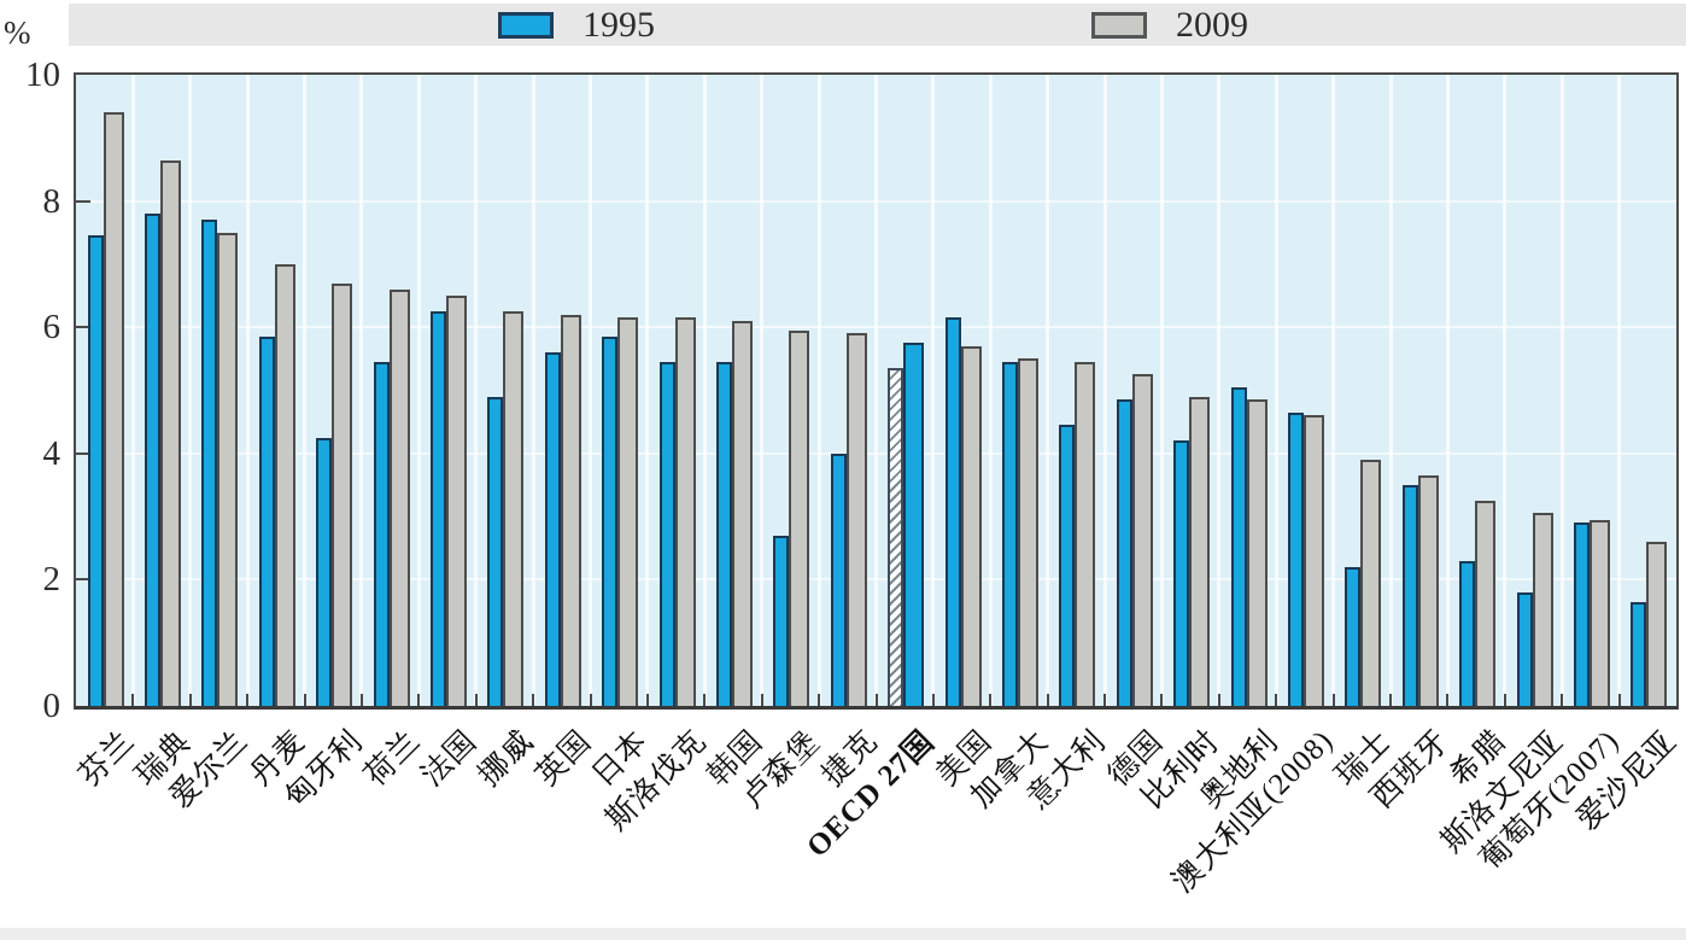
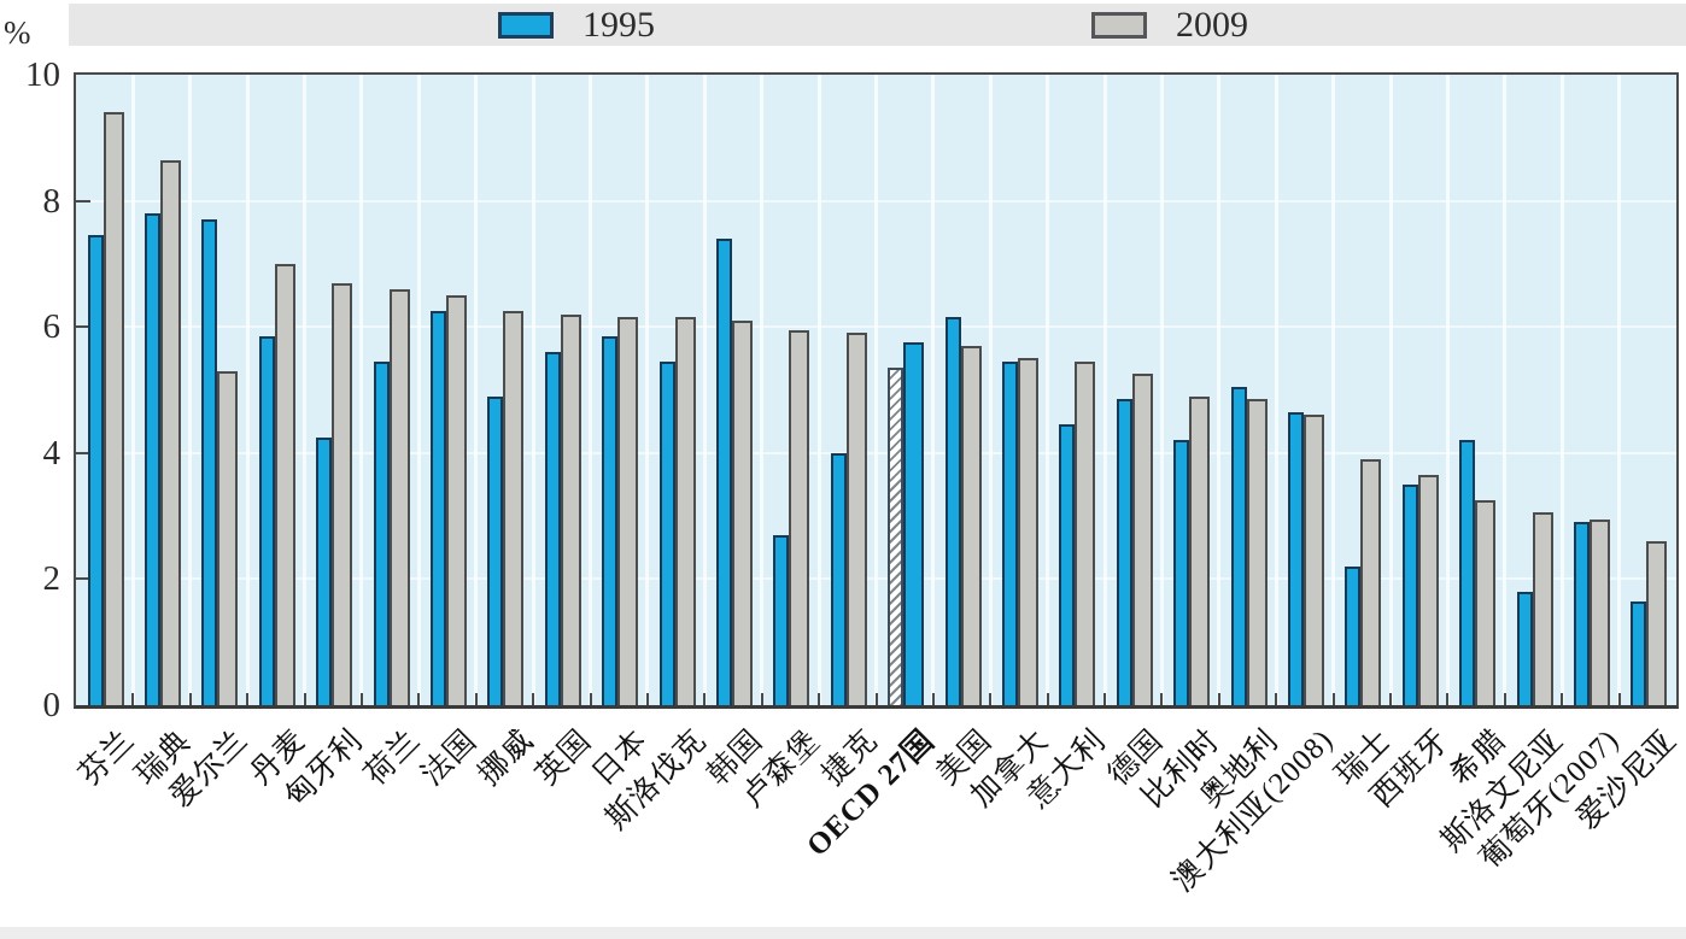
2009/爱尔兰: 7.5 -> 5.3
1995/韩国: 5.5 -> 7.4
1995/希腊: 2.3 -> 4.2
